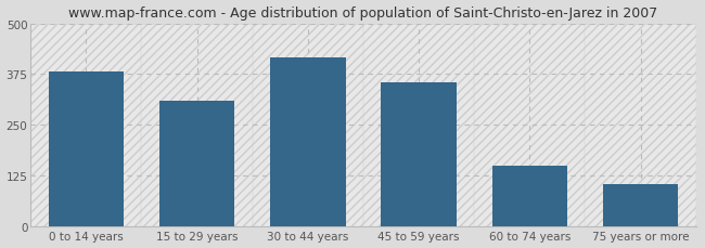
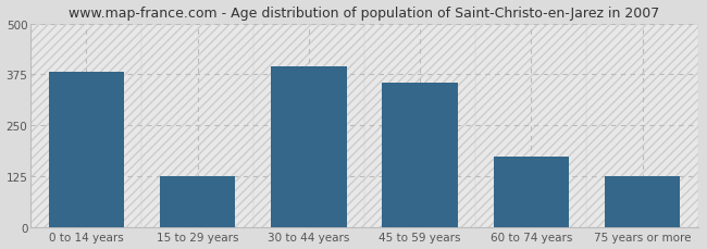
15 to 29 years: 310 -> 125
30 to 44 years: 415 -> 395
60 to 74 years: 150 -> 175
75 years or more: 105 -> 125
